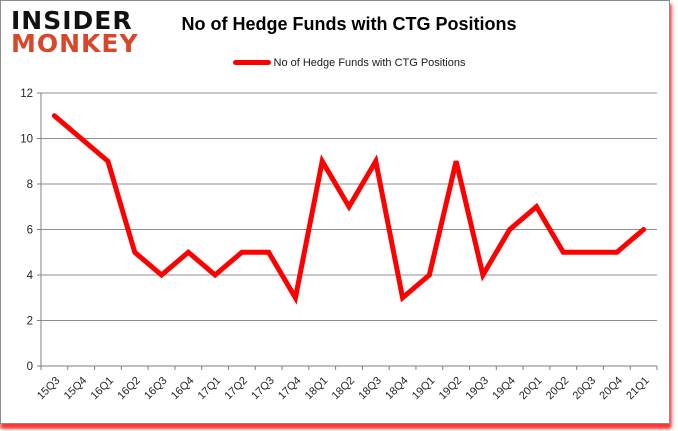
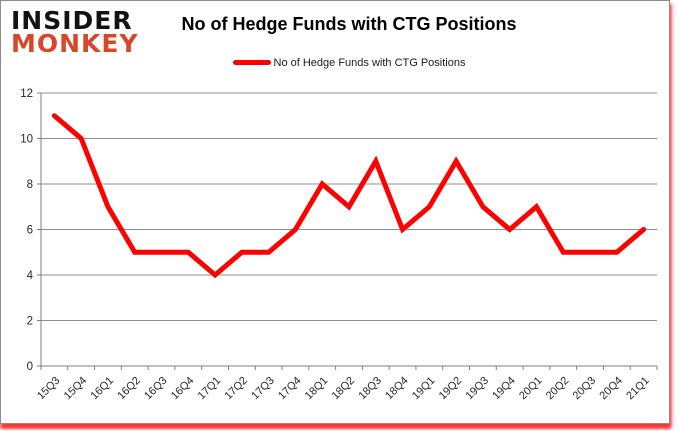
16Q1: 9 -> 7
16Q3: 4 -> 5
17Q4: 3 -> 6
18Q1: 9 -> 8
18Q4: 3 -> 6
19Q1: 4 -> 7
19Q3: 4 -> 7
